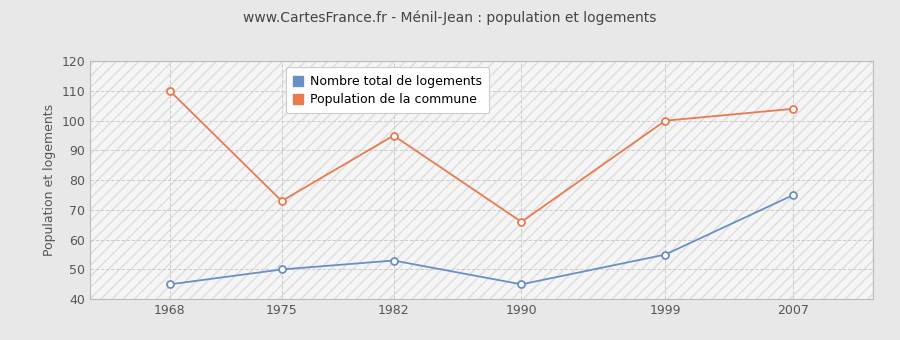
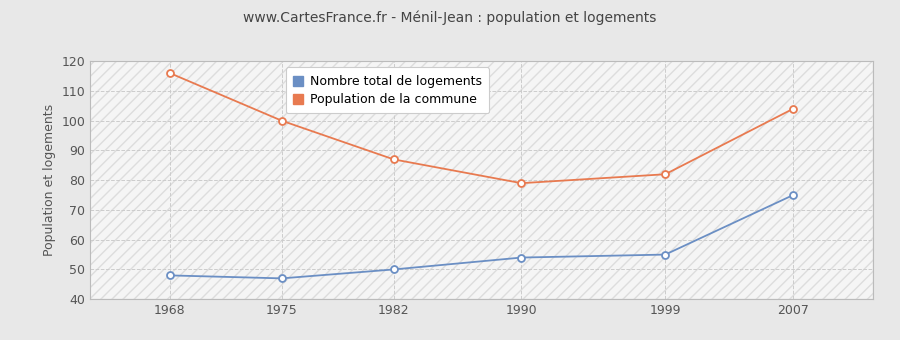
Nombre total de logements/1968: 45 -> 48
Population de la commune/1968: 110 -> 116
Nombre total de logements/1975: 50 -> 47
Population de la commune/1975: 73 -> 100
Nombre total de logements/1982: 53 -> 50
Population de la commune/1982: 95 -> 87
Nombre total de logements/1990: 45 -> 54
Population de la commune/1990: 66 -> 79
Population de la commune/1999: 100 -> 82
